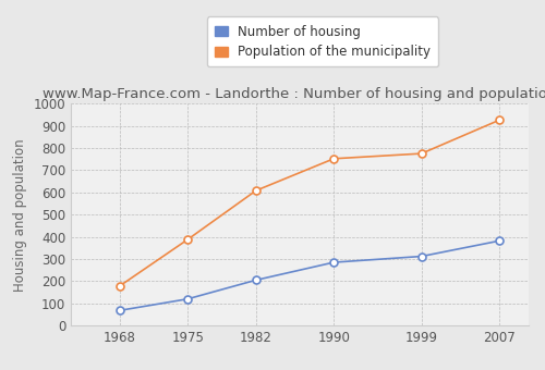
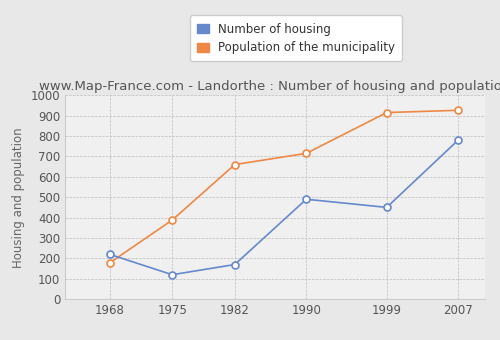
Number of housing/1968: 68 -> 220
Number of housing/1982: 205 -> 170
Population of the municipality/1982: 608 -> 660
Number of housing/1990: 285 -> 490
Population of the municipality/1990: 752 -> 715
Number of housing/1999: 312 -> 450
Population of the municipality/1999: 775 -> 915
Number of housing/2007: 382 -> 780
